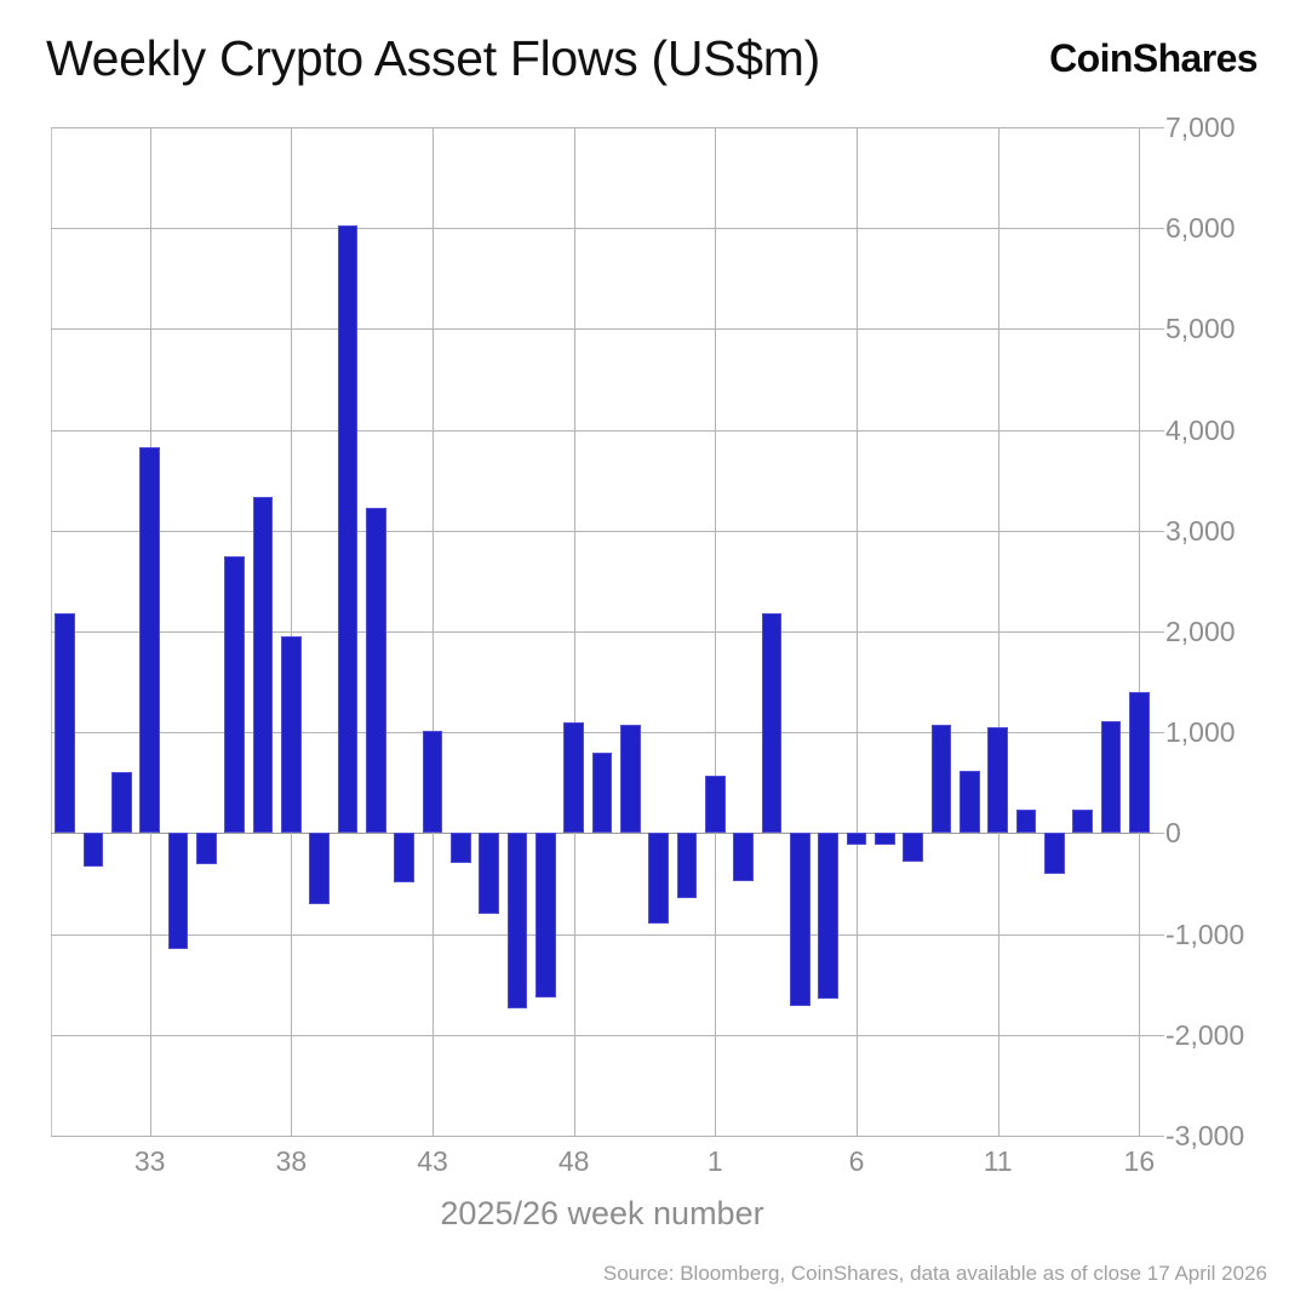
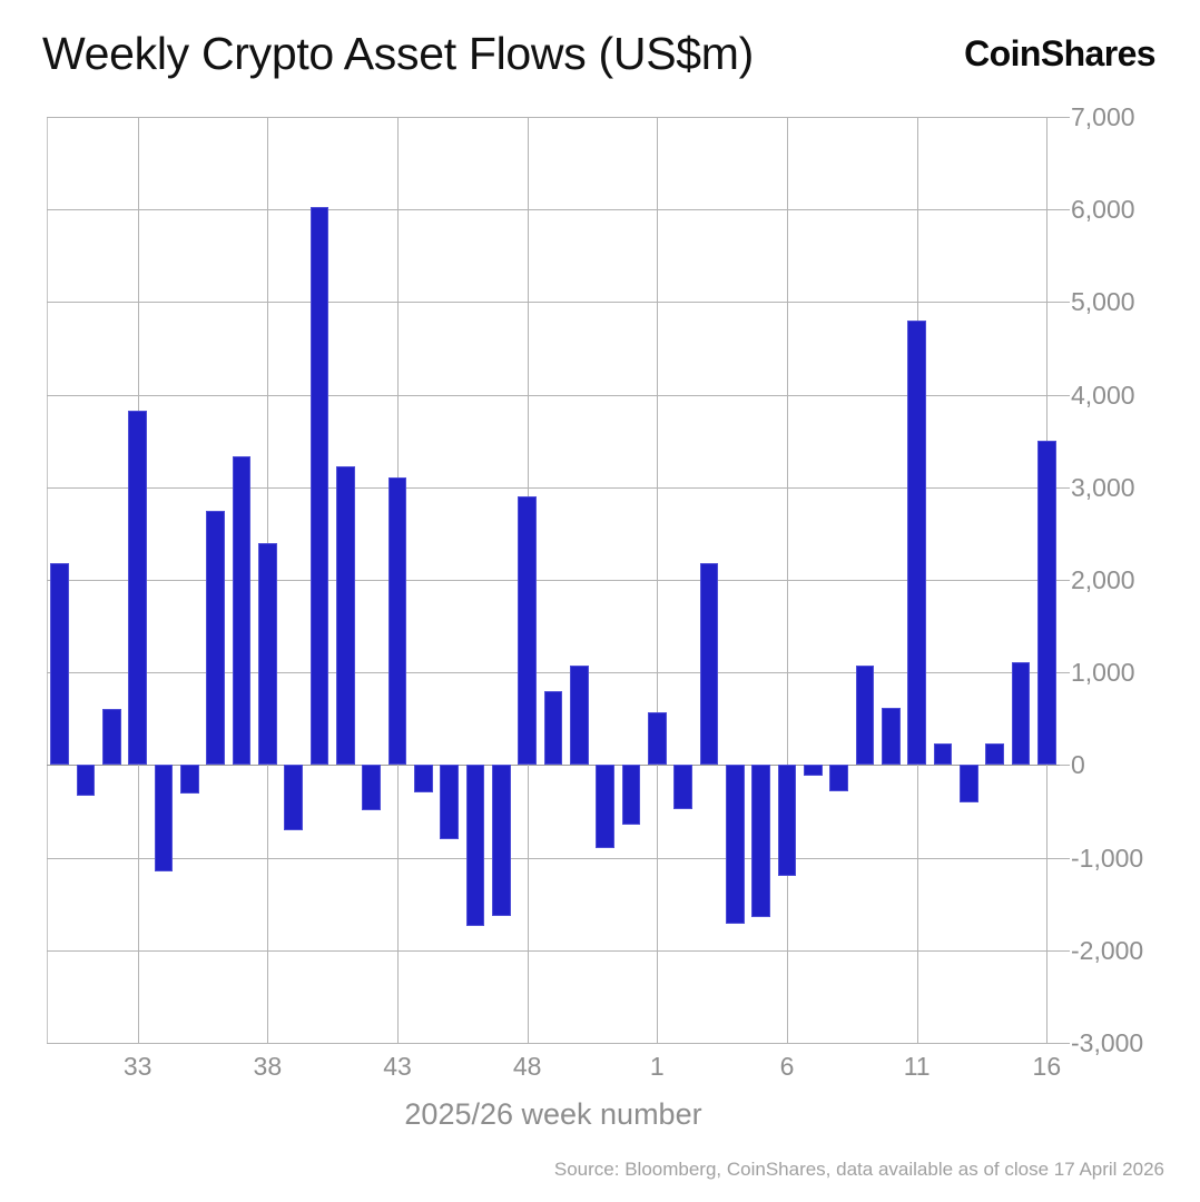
38: 2000 -> 2400
43: 1000 -> 3100
48: 1100 -> 2900
6: -100 -> -1200
11: 1000 -> 4800
16: 1400 -> 3500
